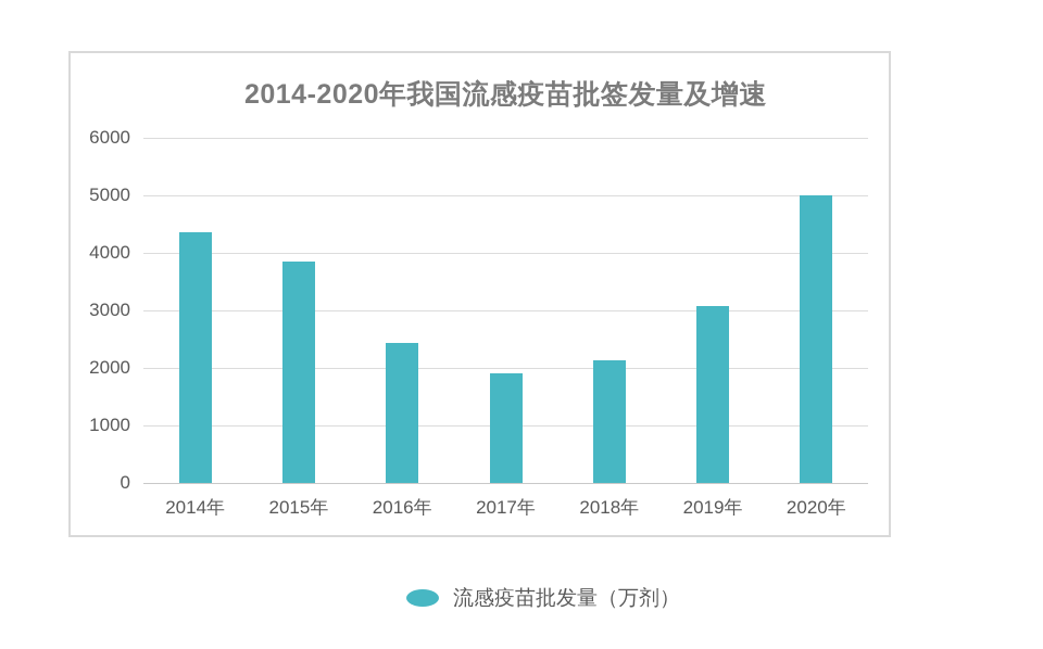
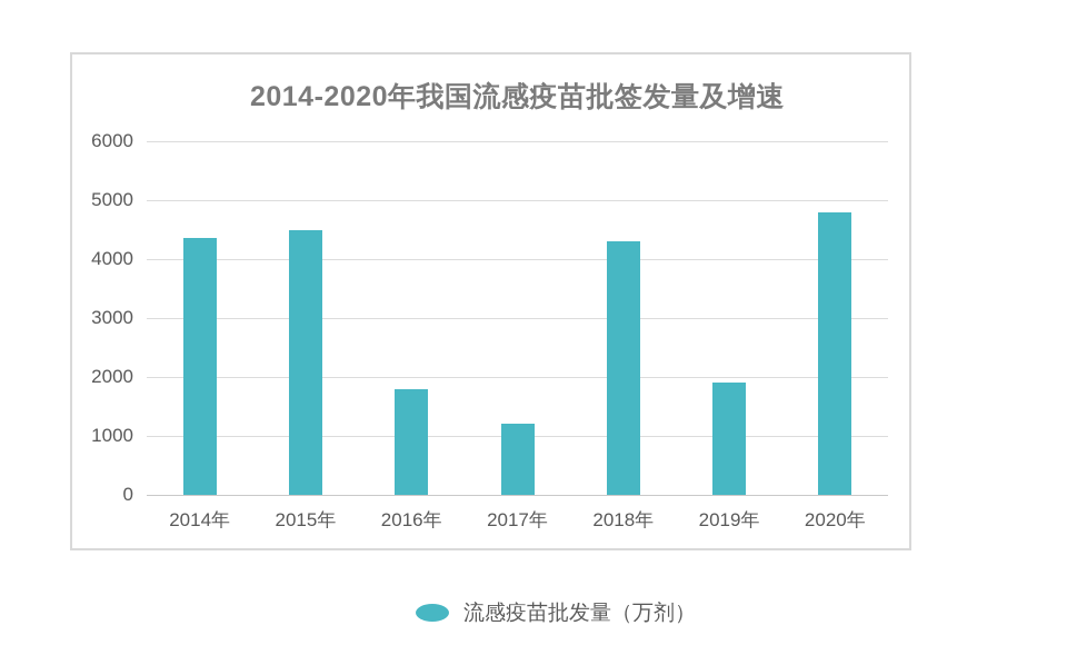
2015年: 3800 -> 4500
2016年: 2400 -> 1800
2017年: 1900 -> 1200
2018年: 2100 -> 4300
2019年: 3100 -> 1900
2020年: 5000 -> 4800
